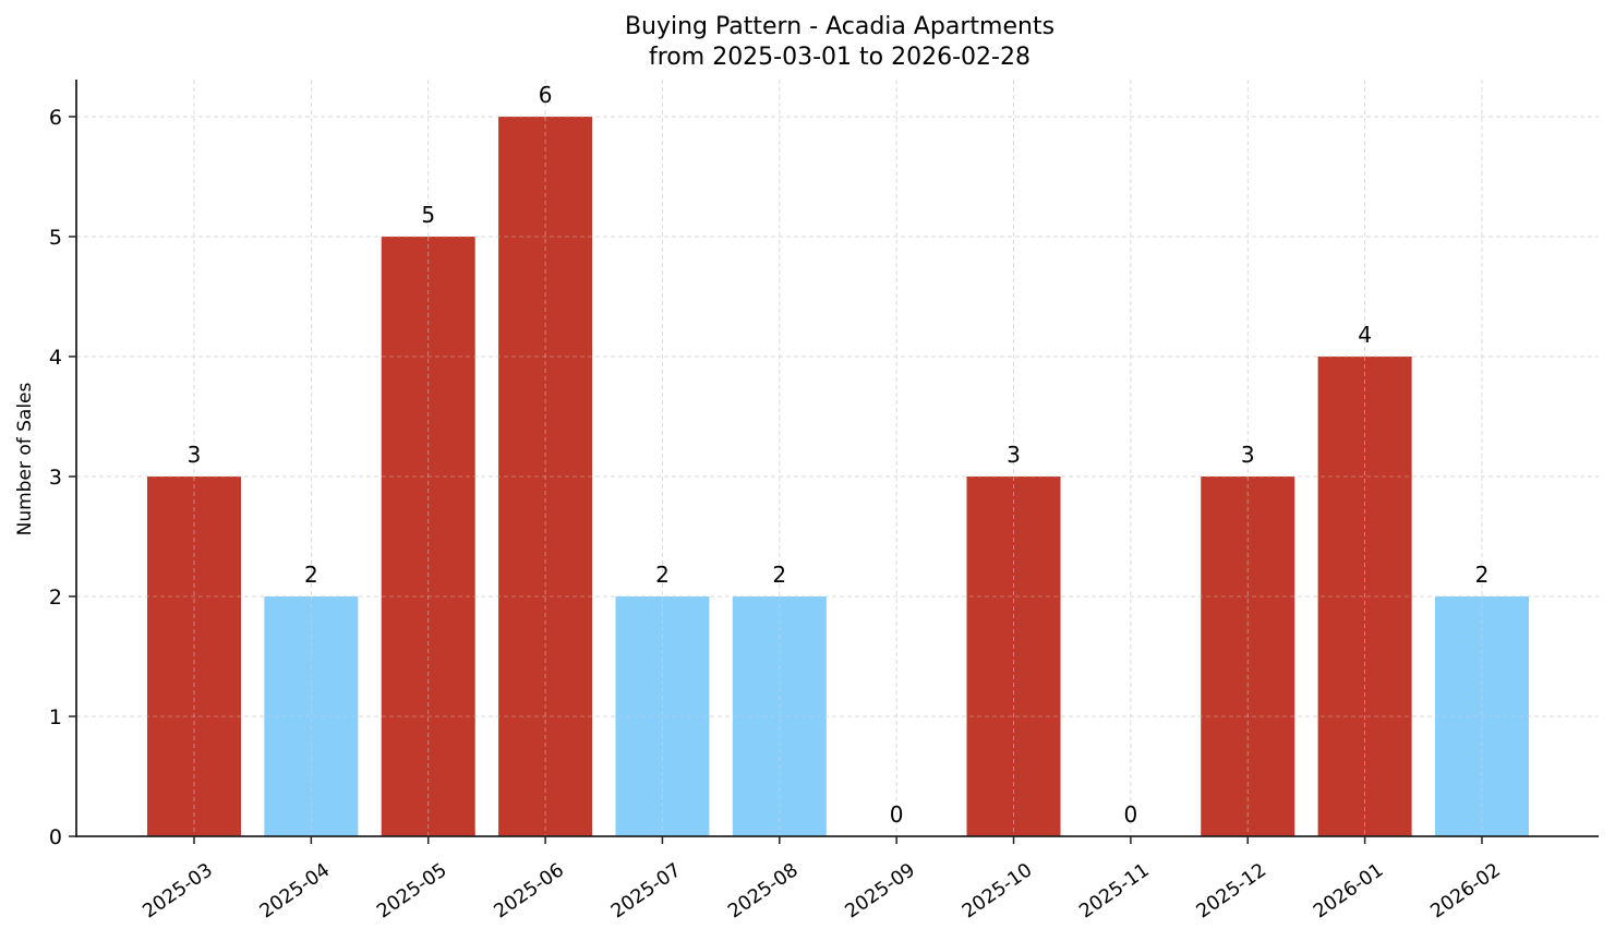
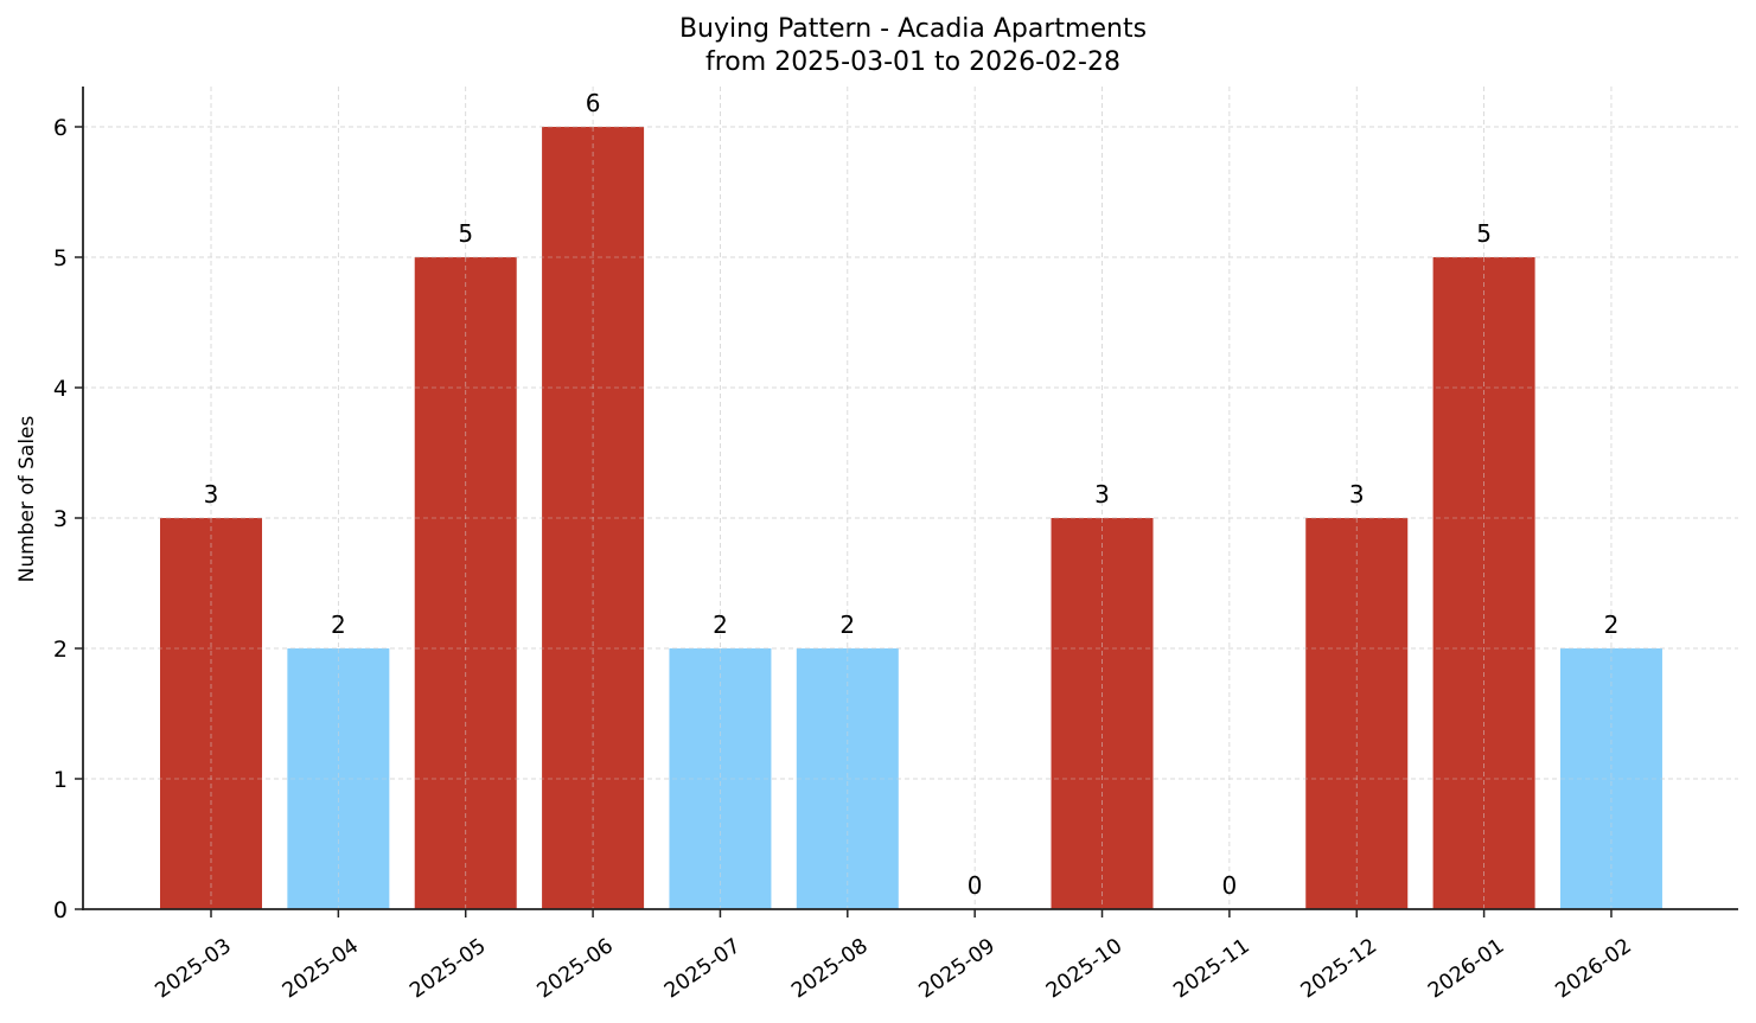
2026-01: 4 -> 5
